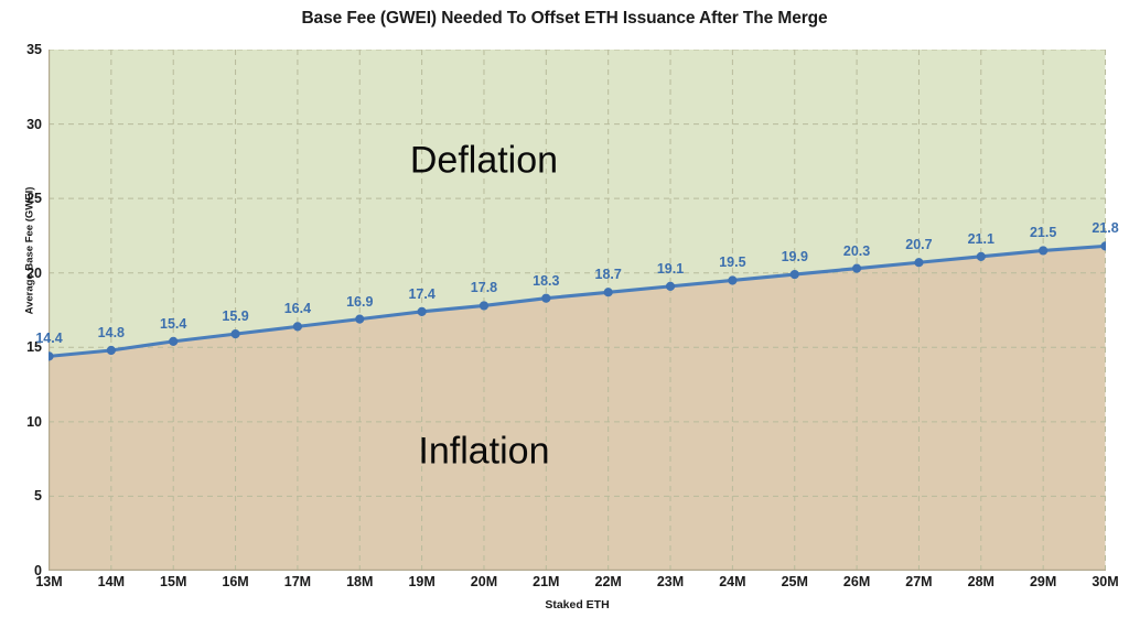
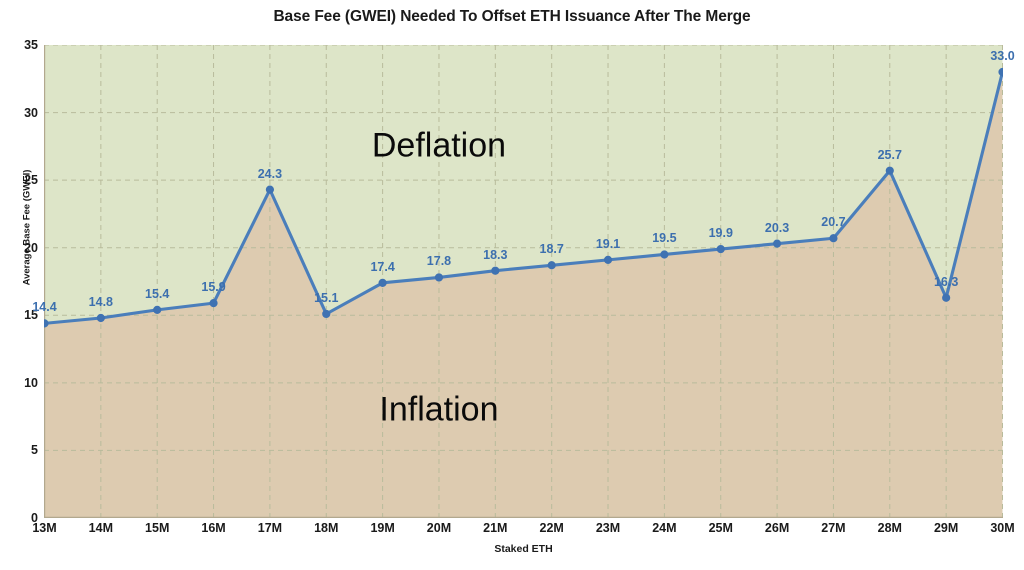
17M: 16.4 -> 24.3
18M: 16.9 -> 15.1
28M: 21.1 -> 25.7
29M: 21.5 -> 16.3
30M: 21.8 -> 33.0
